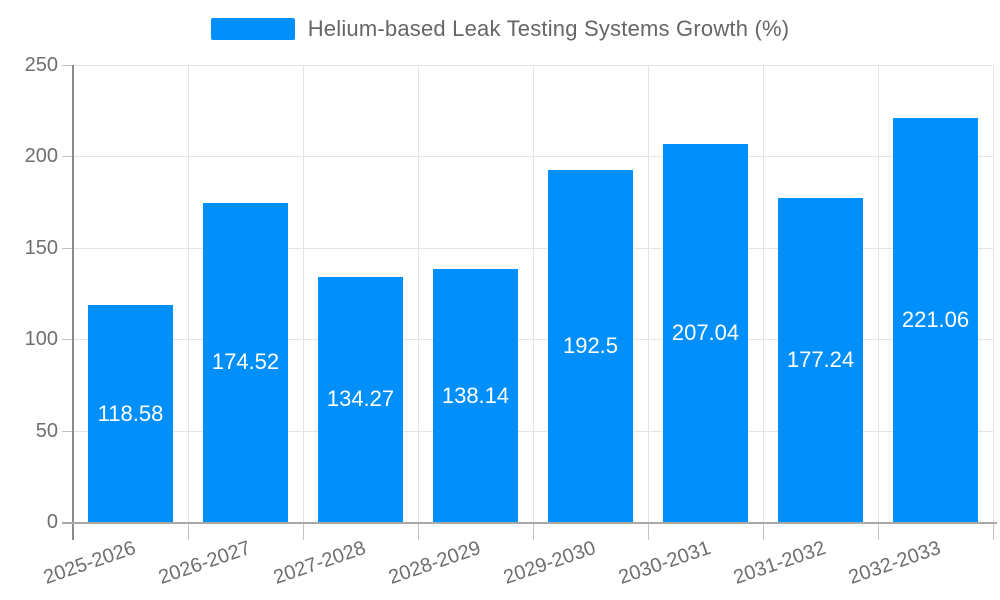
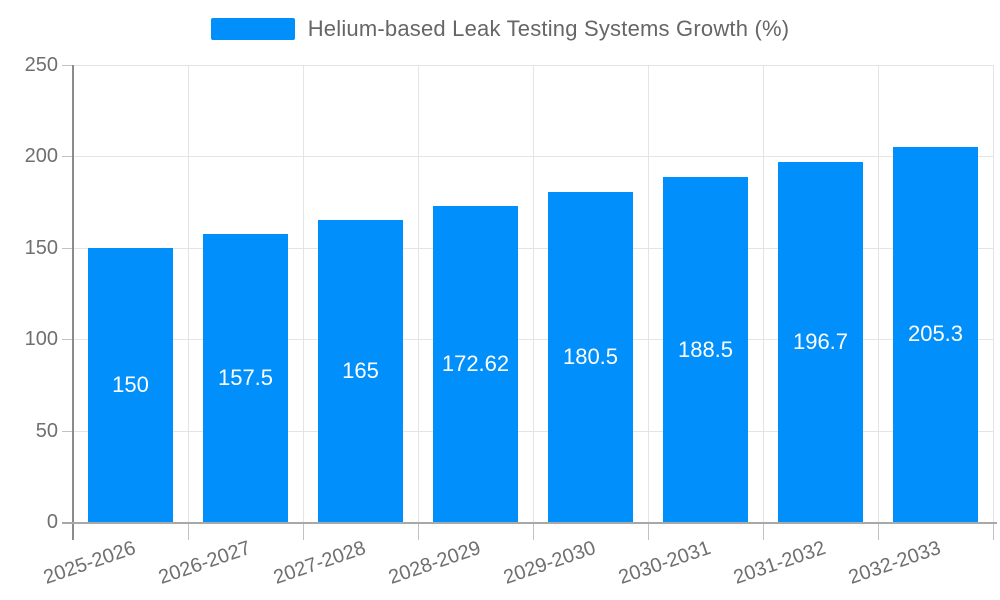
2025-2026: 118.58 -> 150
2026-2027: 174.52 -> 157.5
2027-2028: 134.27 -> 165
2028-2029: 138.14 -> 172.62
2029-2030: 192.5 -> 180.5
2030-2031: 207.04 -> 188.5
2031-2032: 177.24 -> 196.7
2032-2033: 221.06 -> 205.3
